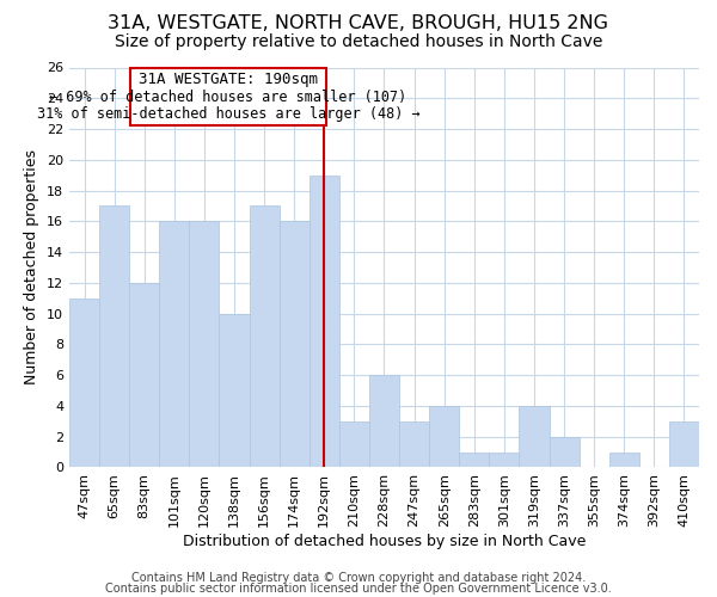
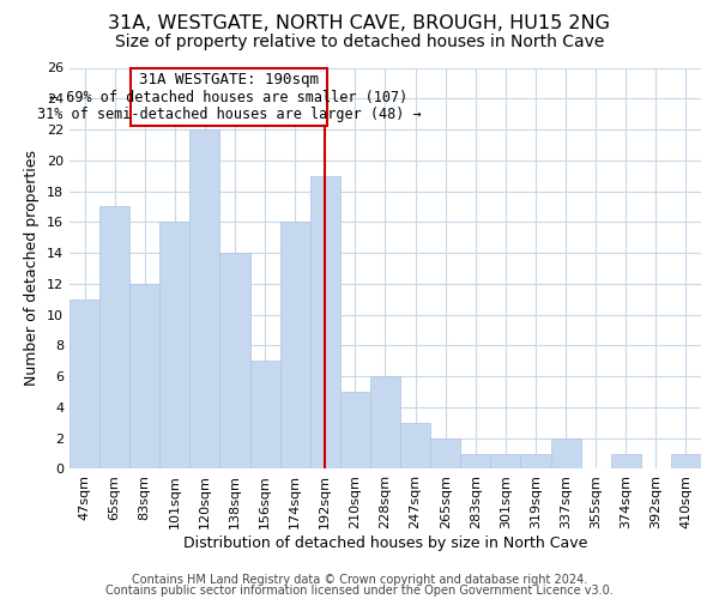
120sqm: 16 -> 22
138sqm: 10 -> 14
156sqm: 17 -> 7
210sqm: 3 -> 5
265sqm: 4 -> 2
319sqm: 4 -> 1
410sqm: 3 -> 1
